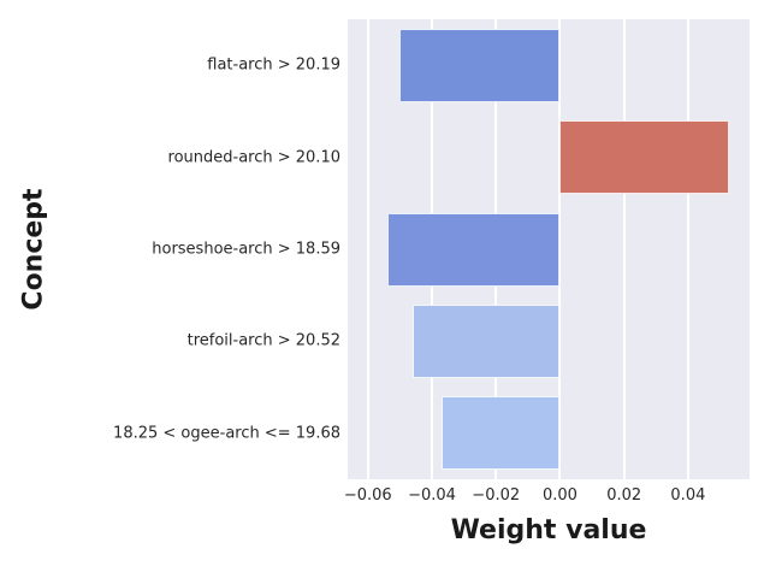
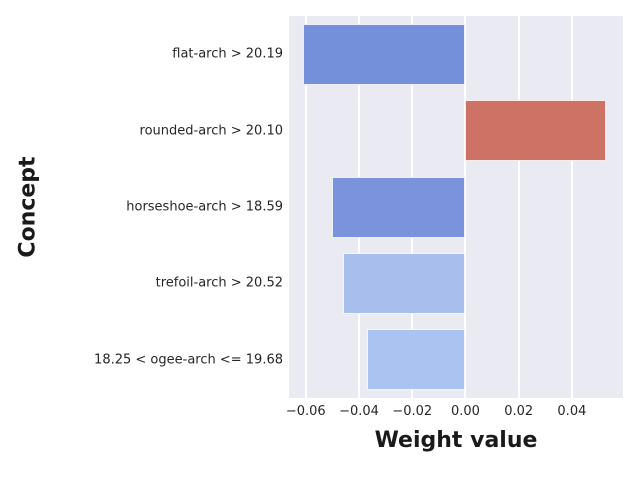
flat-arch > 20.19: -0.050 -> -0.061
horseshoe-arch > 18.59: -0.054 -> -0.050
